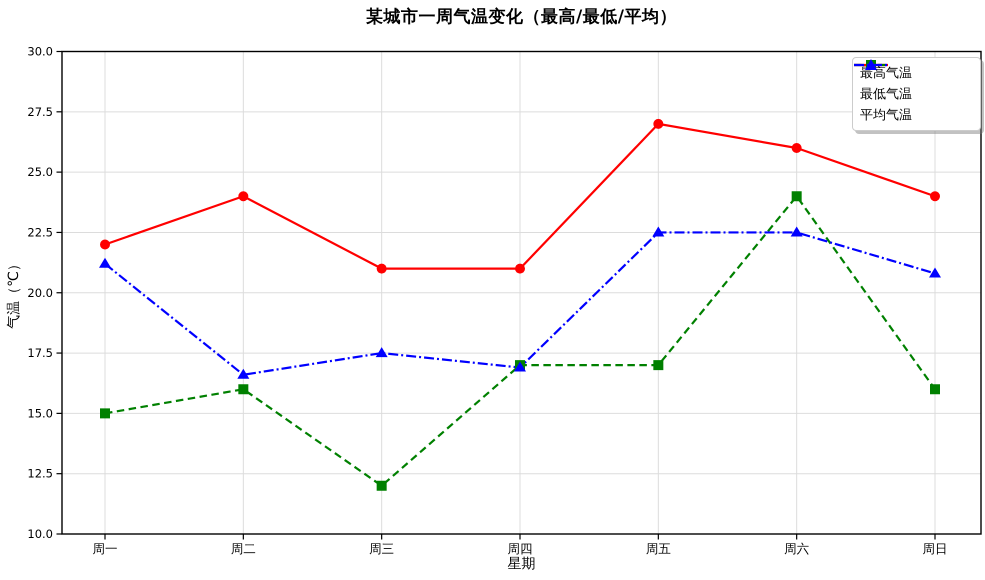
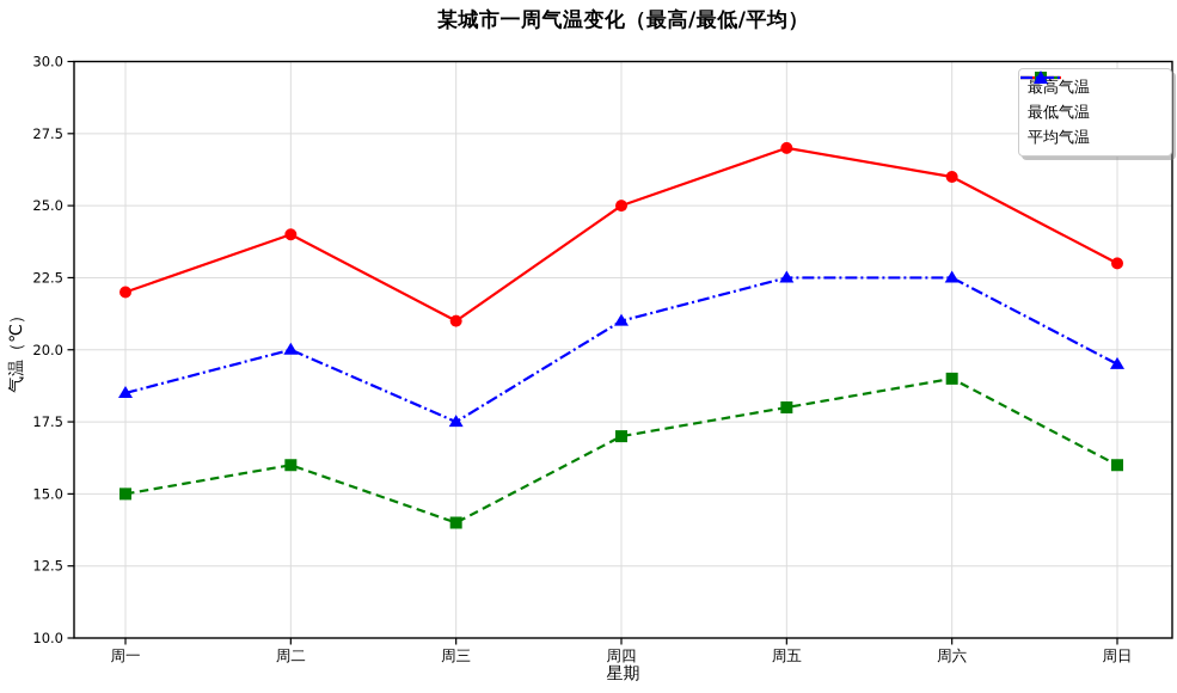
平均气温/周一: 21.2 -> 18.5
平均气温/周二: 16.6 -> 20.0
最低气温/周三: 12 -> 14
最高气温/周四: 21 -> 25
平均气温/周四: 16.9 -> 21.0
最低气温/周五: 17 -> 18
最低气温/周六: 24 -> 19
最高气温/周日: 24 -> 23
平均气温/周日: 20.8 -> 19.5
